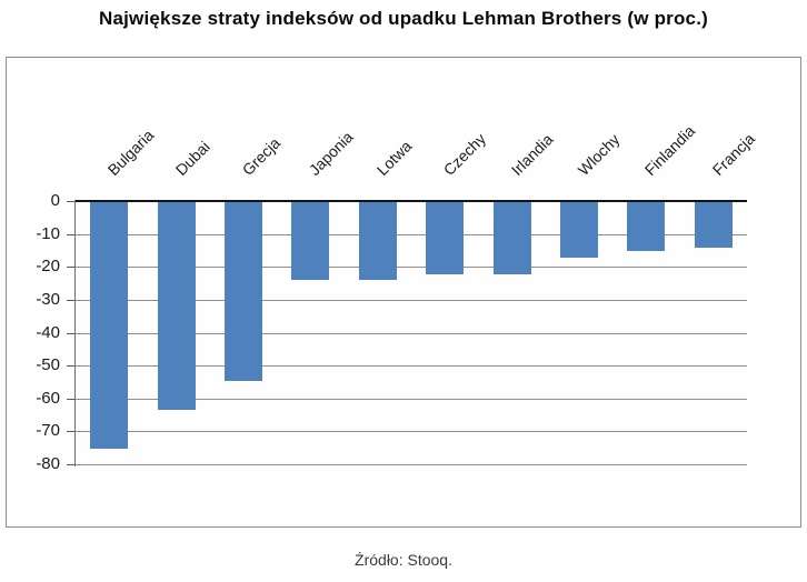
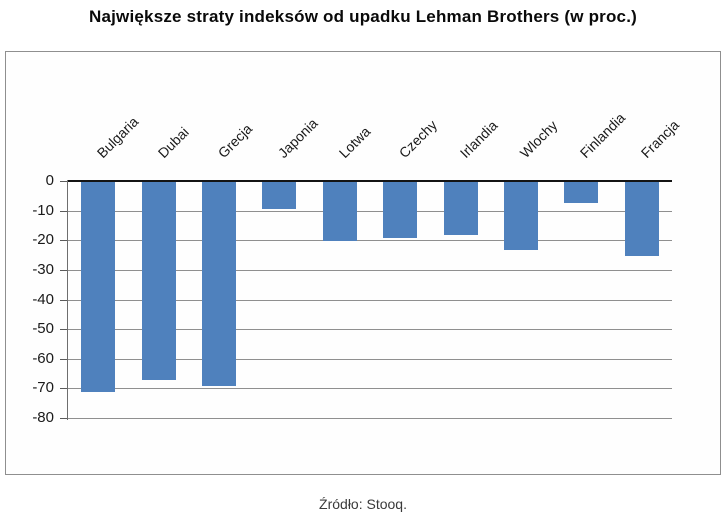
Bulgaria: -75 -> -71
Dubai: -63 -> -67
Grecja: -54 -> -69
Japonia: -24 -> -9
Lotwa: -24 -> -20
Czechy: -22 -> -19
Irlandia: -22 -> -18
Wlochy: -17 -> -23
Finlandia: -15 -> -7
Francja: -14 -> -25
